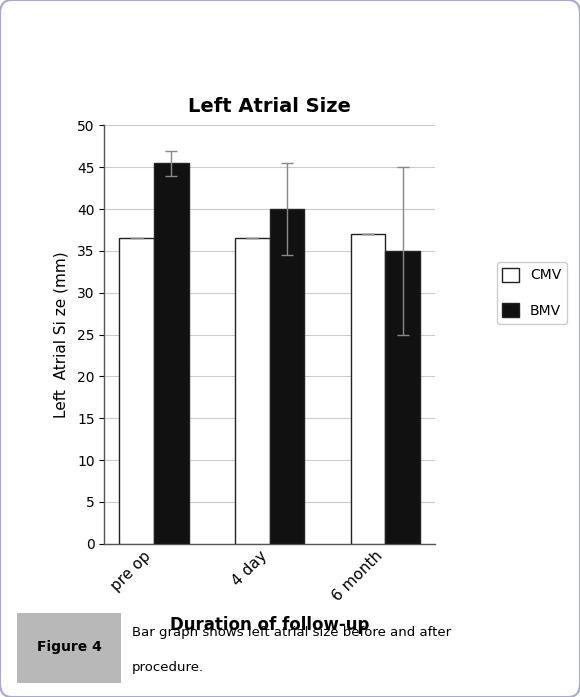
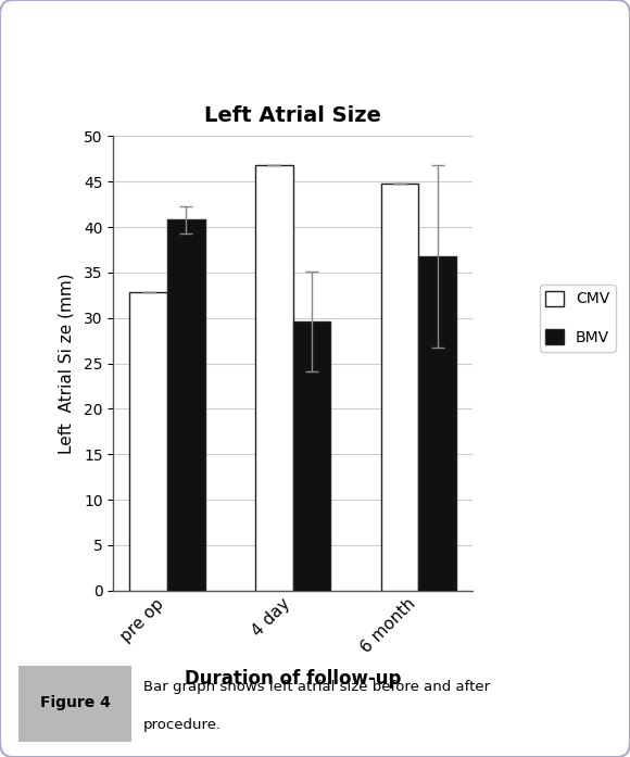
CMV/pre op: 36.5 -> 32.8
BMV/pre op: 45.5 -> 40.8
CMV/4 day: 36.5 -> 46.8
BMV/4 day: 40.0 -> 29.6
CMV/6 month: 37.0 -> 44.8
BMV/6 month: 35.0 -> 36.8
